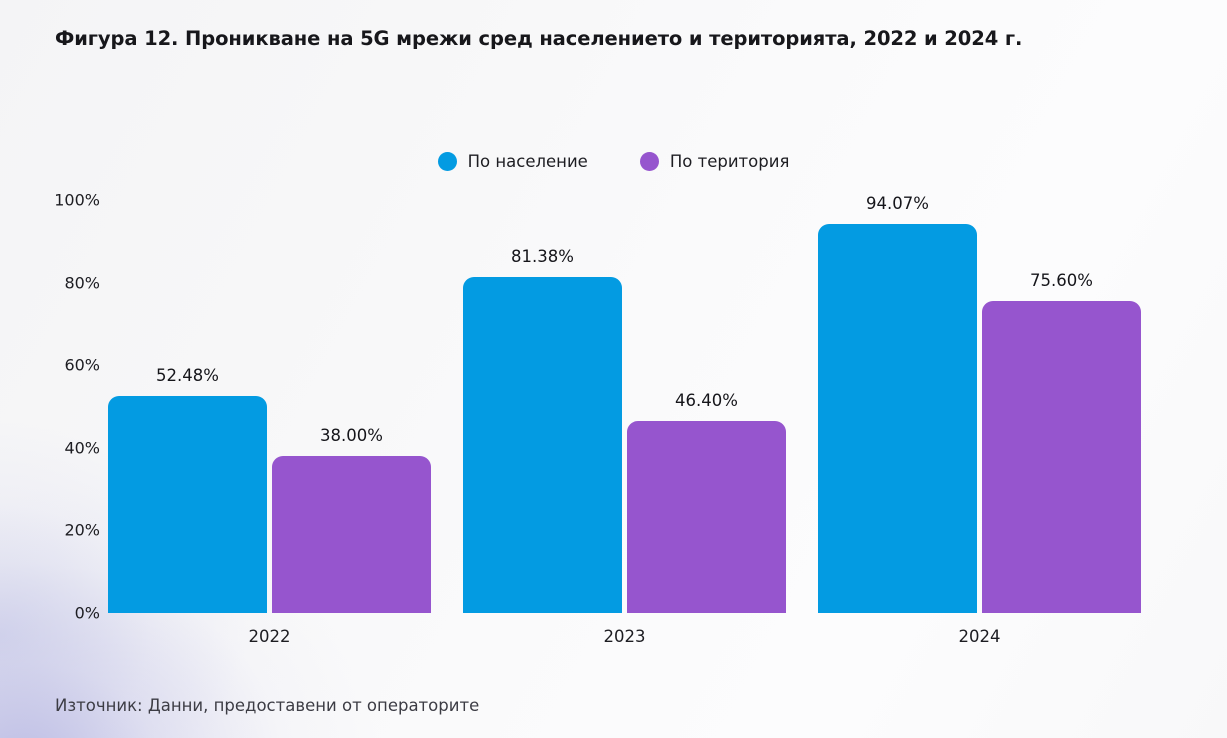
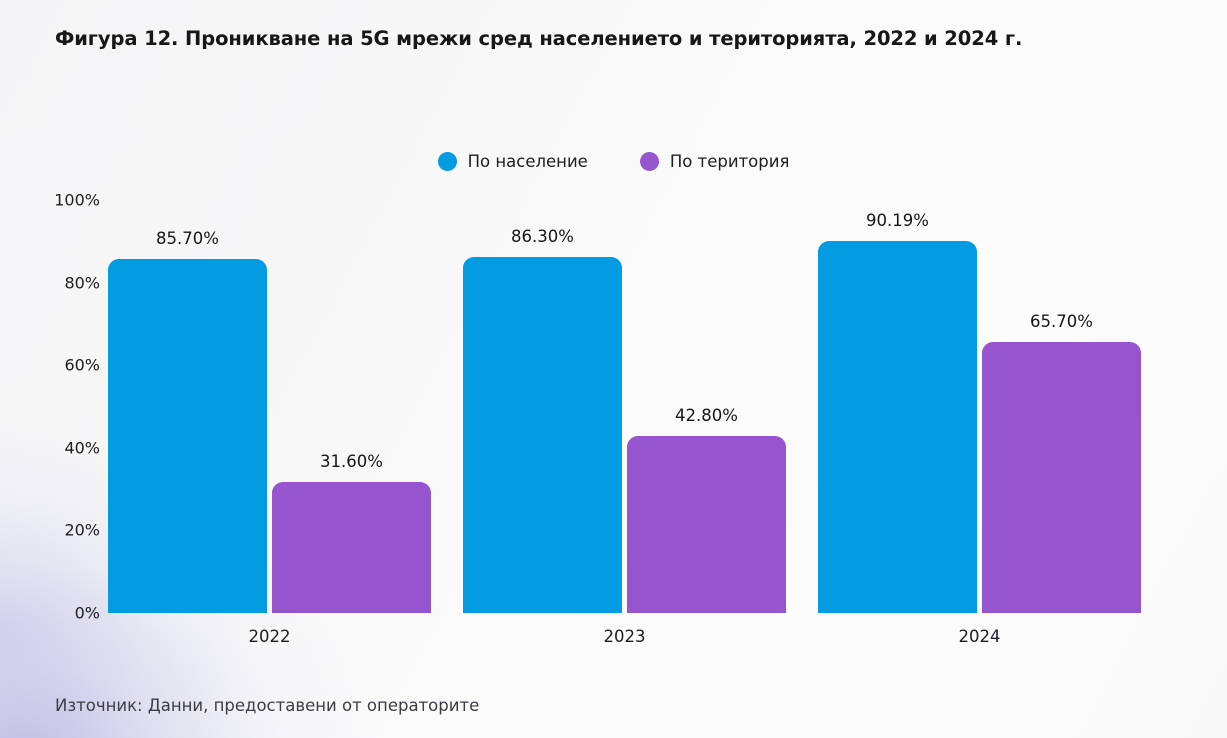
По население/2022: 52.48% -> 85.70%
По територия/2022: 38.00% -> 31.60%
По население/2023: 81.38% -> 86.30%
По територия/2023: 46.40% -> 42.80%
По население/2024: 94.07% -> 90.19%
По територия/2024: 75.60% -> 65.70%
